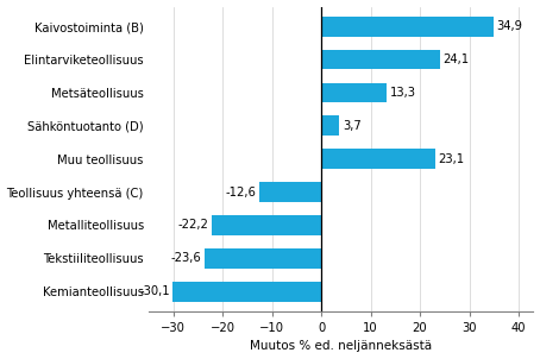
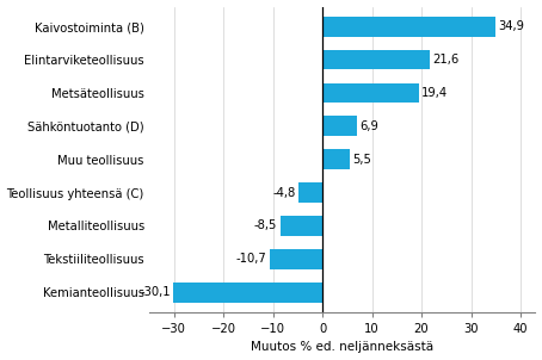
Elintarviketeollisuus: 24,1 -> 21,6
Metsäteollisuus: 13,3 -> 19,4
Sähköntuotanto (D): 3,7 -> 6,9
Muu teollisuus: 23,1 -> 5,5
Teollisuus yhteensä (C): -12,6 -> -4,8
Metalliteollisuus: -22,2 -> -8,5
Tekstiiliteollisuus: -23,6 -> -10,7
